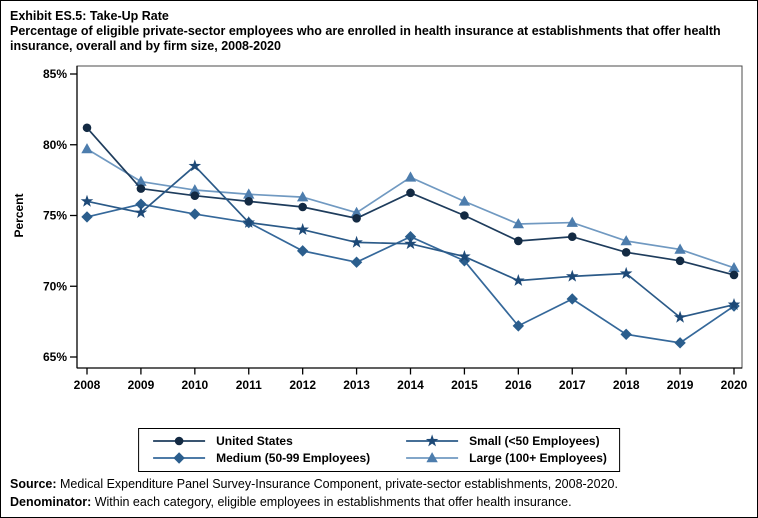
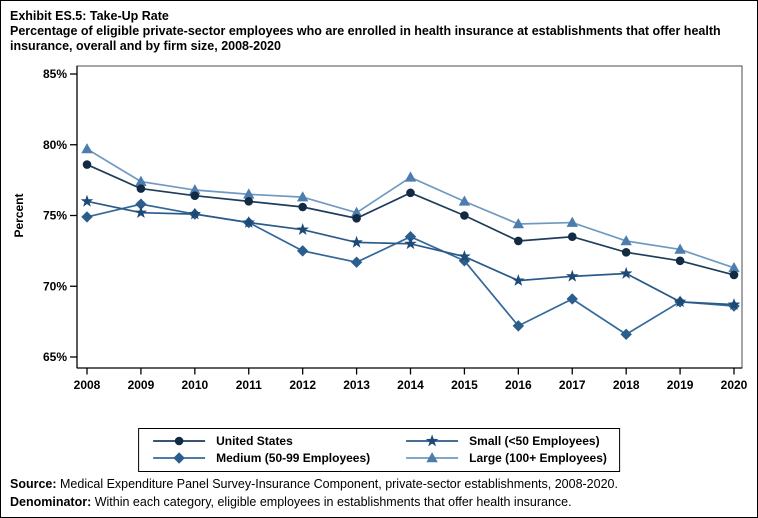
United States/2008: 81.2% -> 78.6%
Small (<50 Employees)/2010: 78.5% -> 75.1%
Small (<50 Employees)/2019: 67.8% -> 68.9%
Medium (50-99 Employees)/2019: 66.0% -> 68.9%
